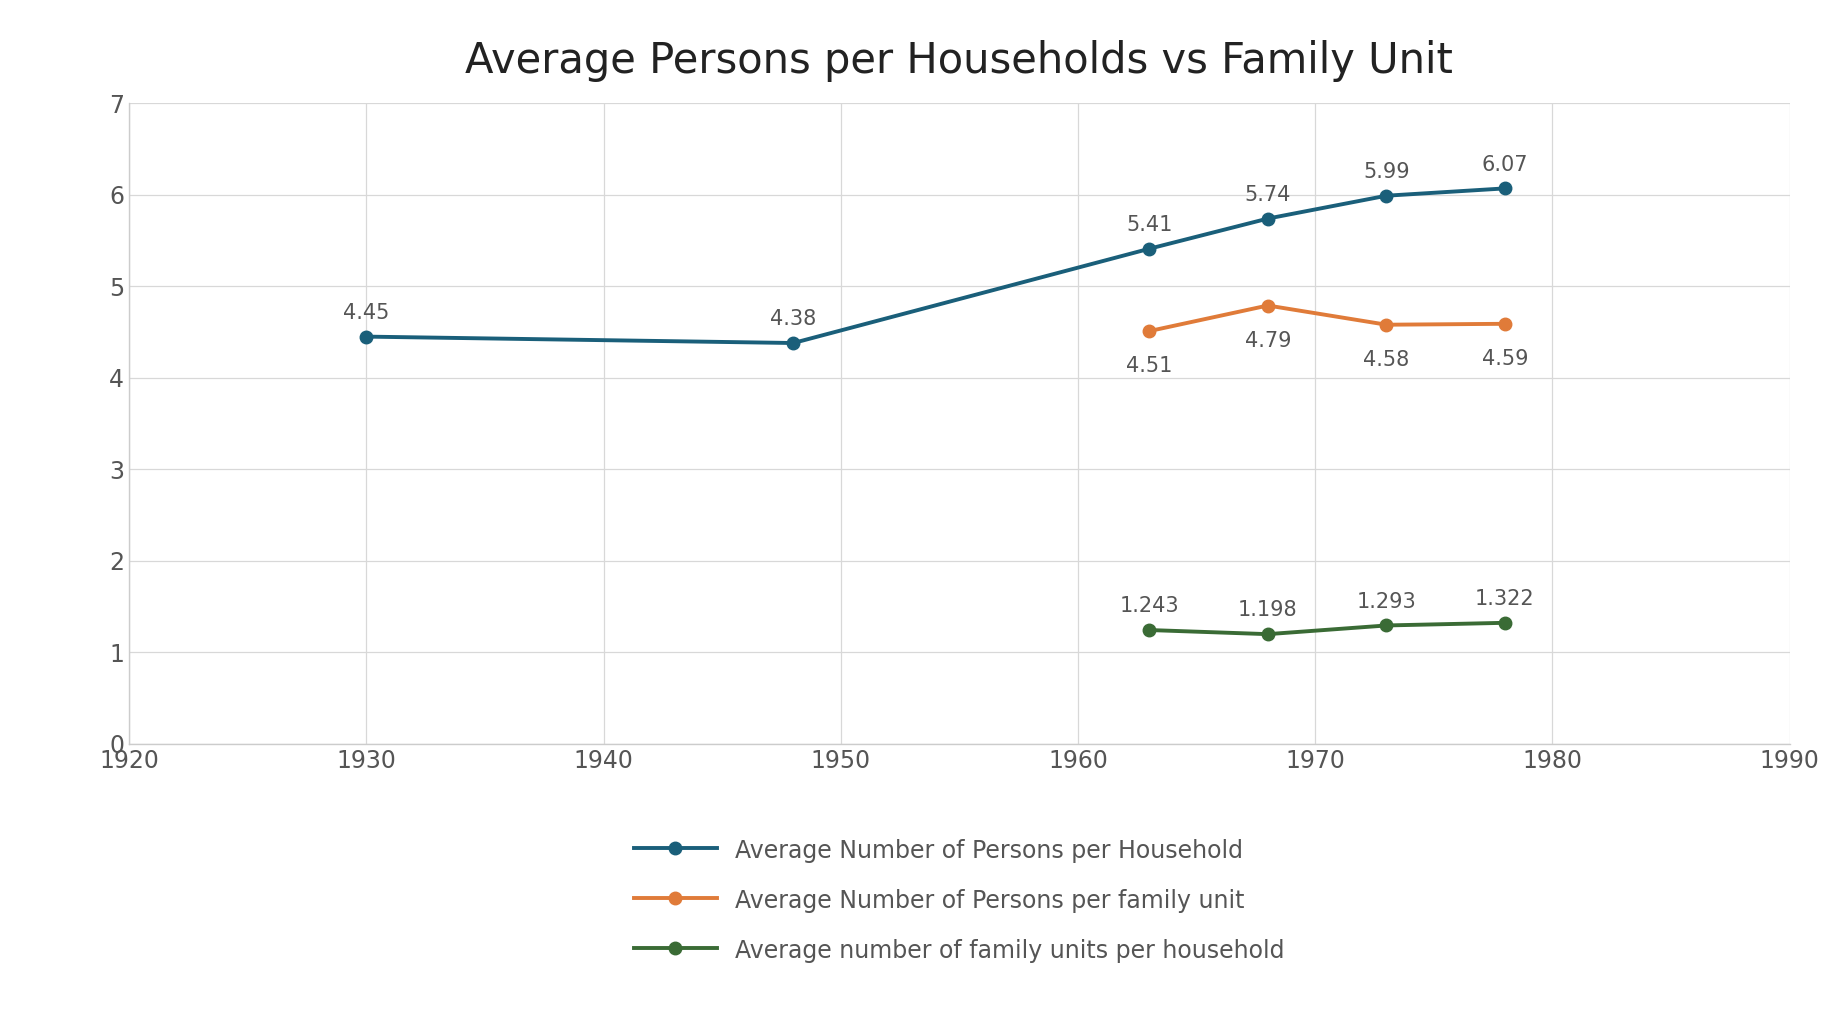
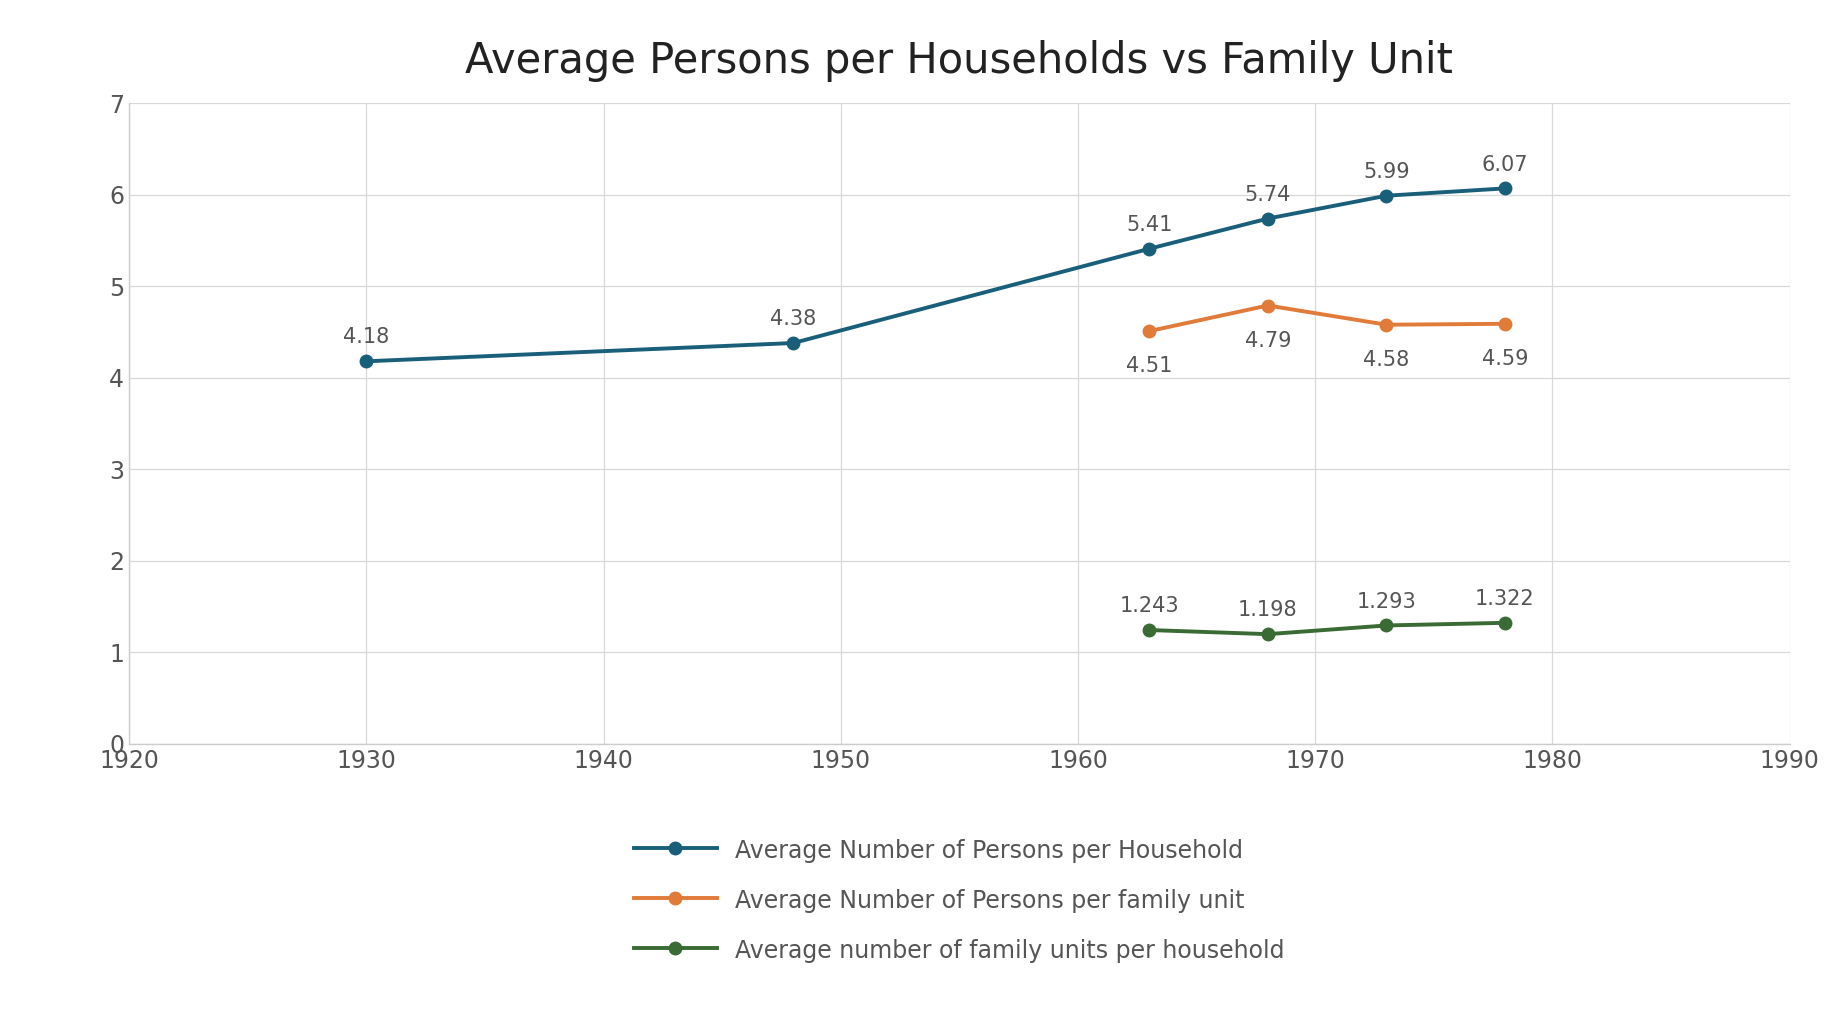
Average Number of Persons per Household/1930: 4.45 -> 4.18
